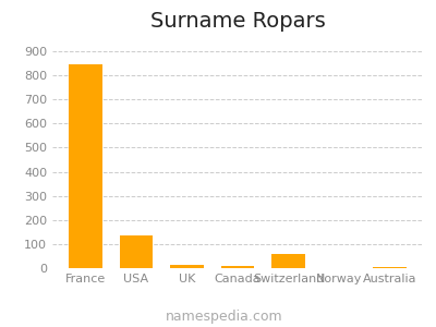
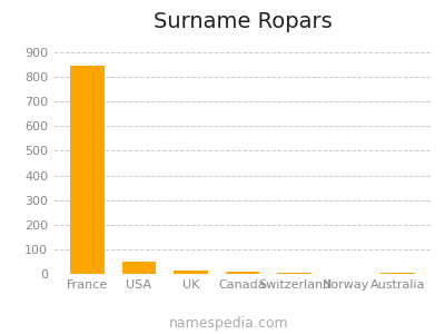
USA: 135 -> 50
Switzerland: 60 -> 5
